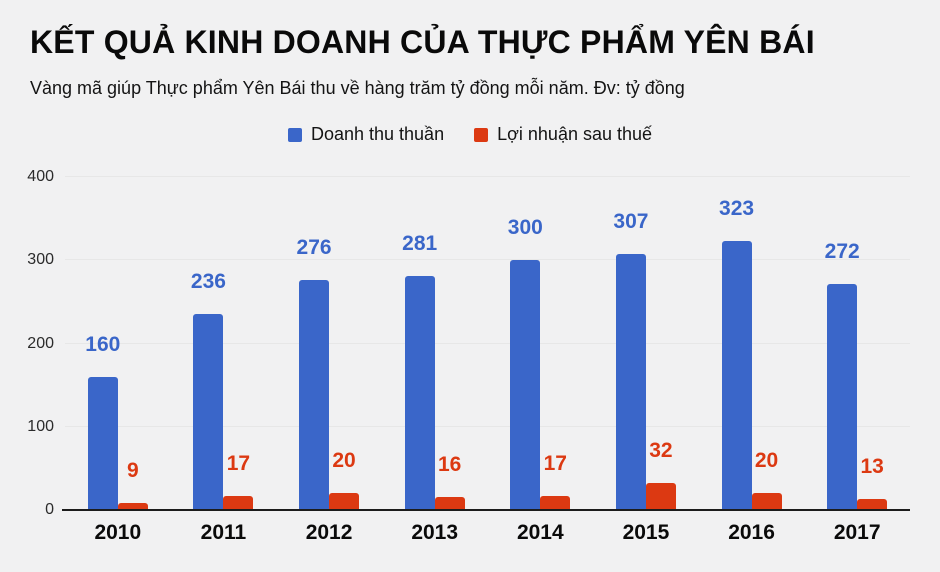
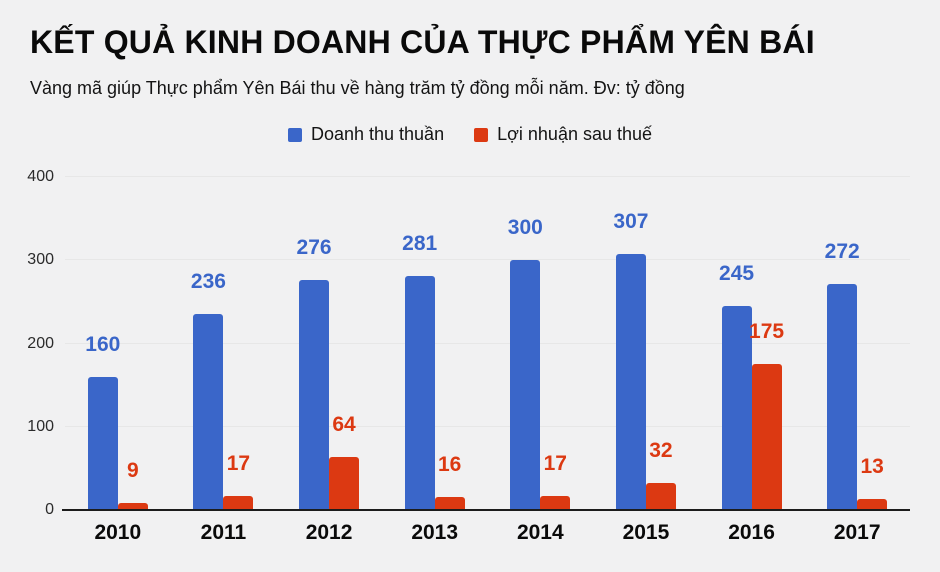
Lợi nhuận sau thuế/2012: 20 -> 64
Doanh thu thuần/2016: 323 -> 245
Lợi nhuận sau thuế/2016: 20 -> 175
